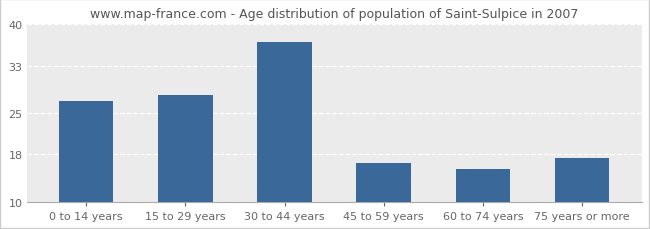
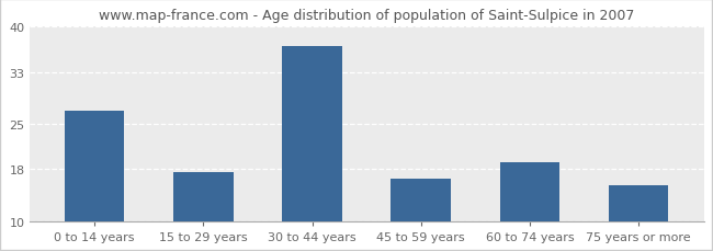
15 to 29 years: 28.0 -> 17.5
60 to 74 years: 15.6 -> 19.0
75 years or more: 17.4 -> 15.5
